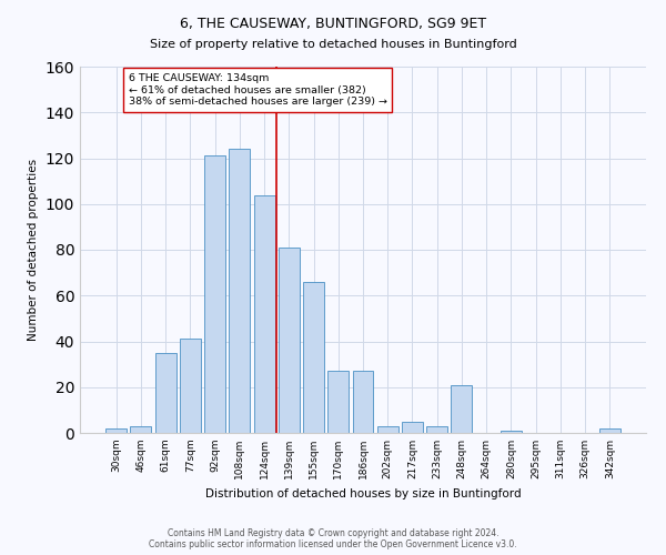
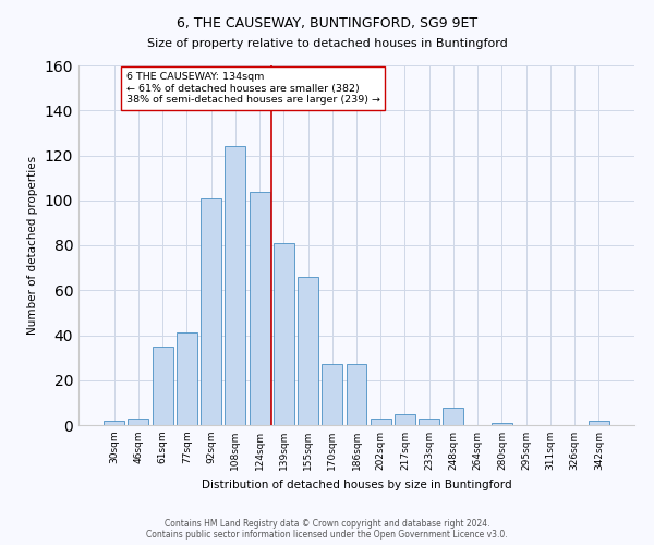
92sqm: 121 -> 101
248sqm: 21 -> 8
